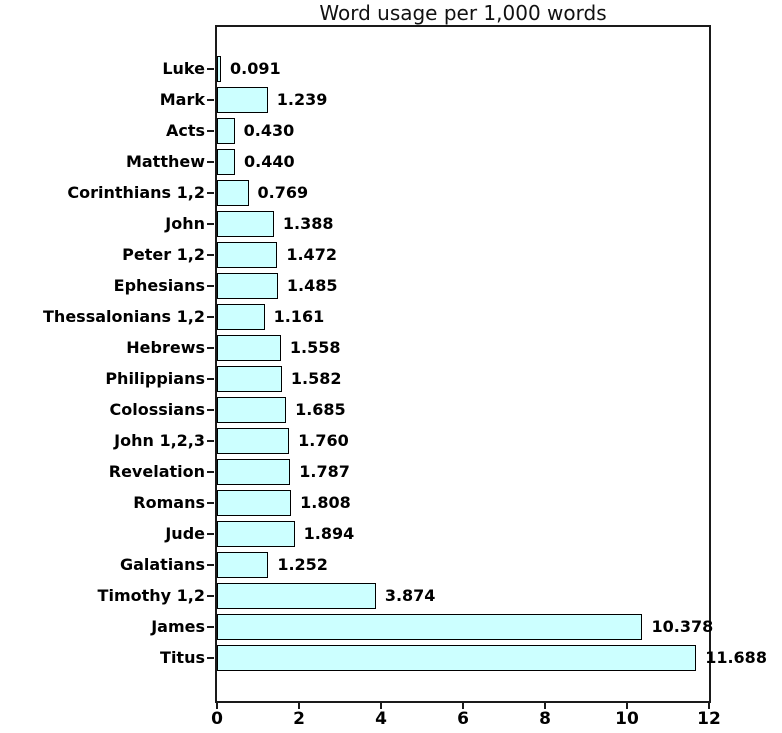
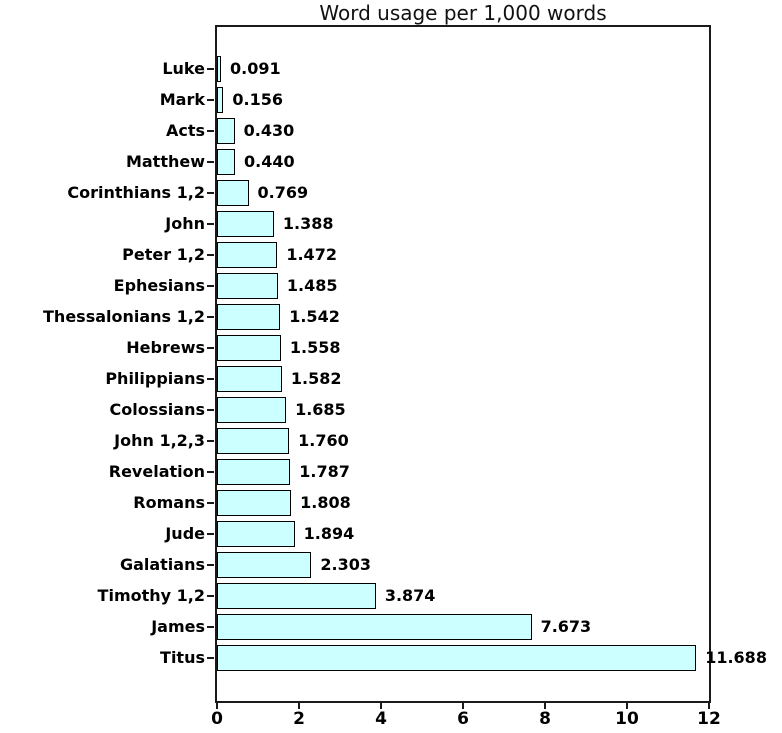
Mark: 1.239 -> 0.156
Thessalonians 1,2: 1.161 -> 1.542
Galatians: 1.252 -> 2.303
James: 10.378 -> 7.673
